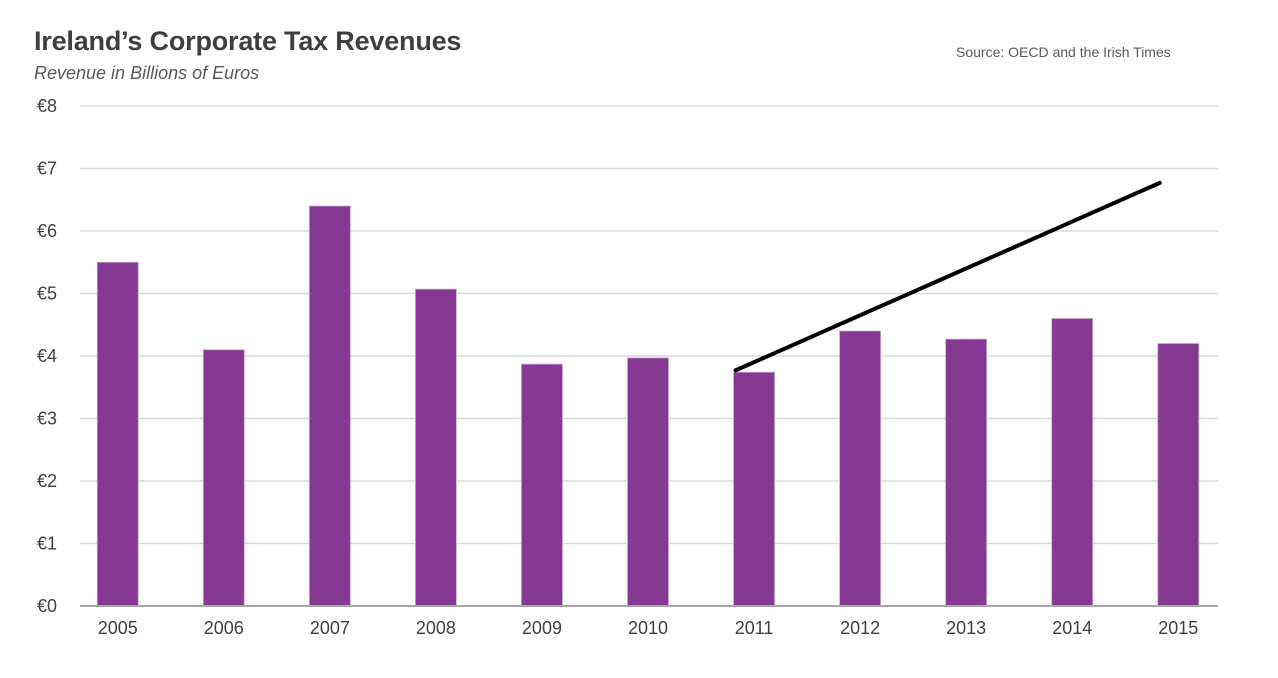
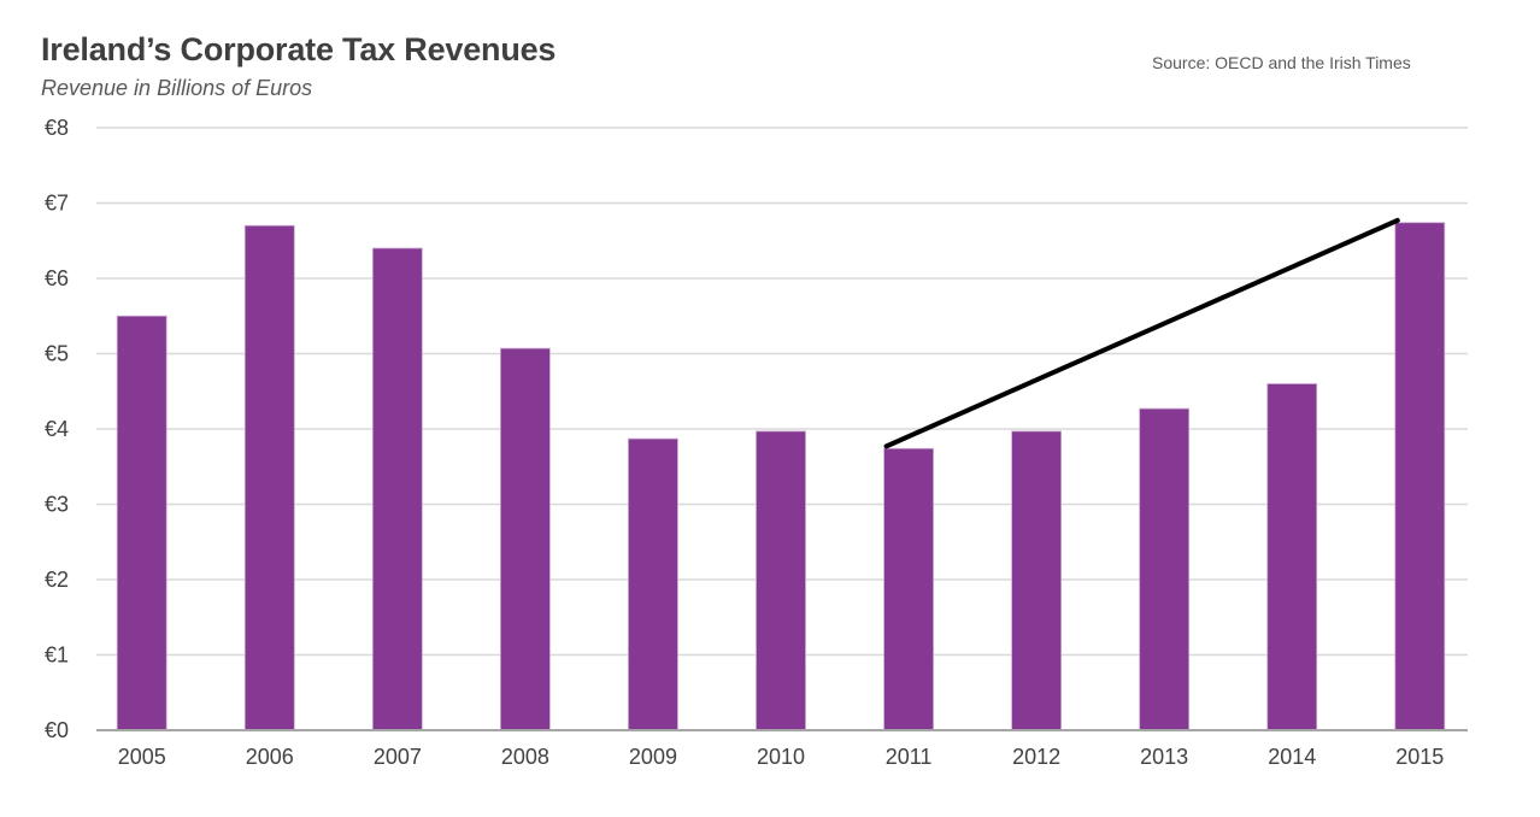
2006: €4.1 -> €6.7
2012: €4.4 -> €4.0
2015: €4.2 -> €6.7
